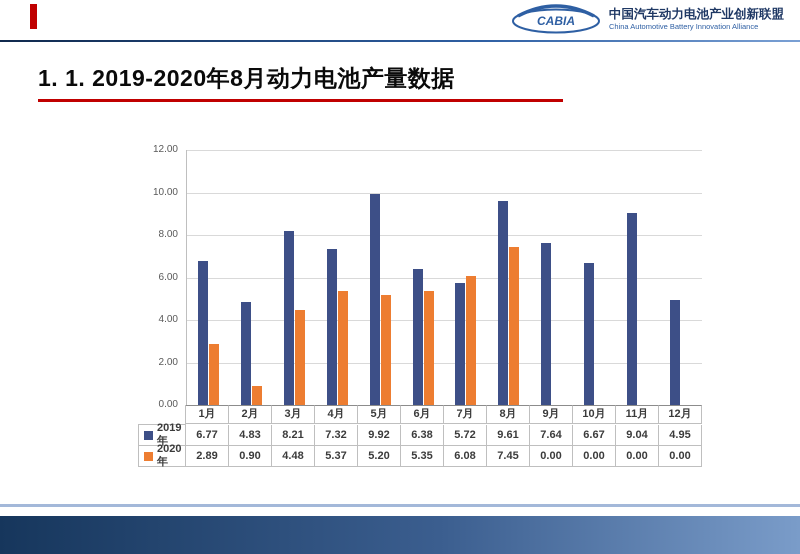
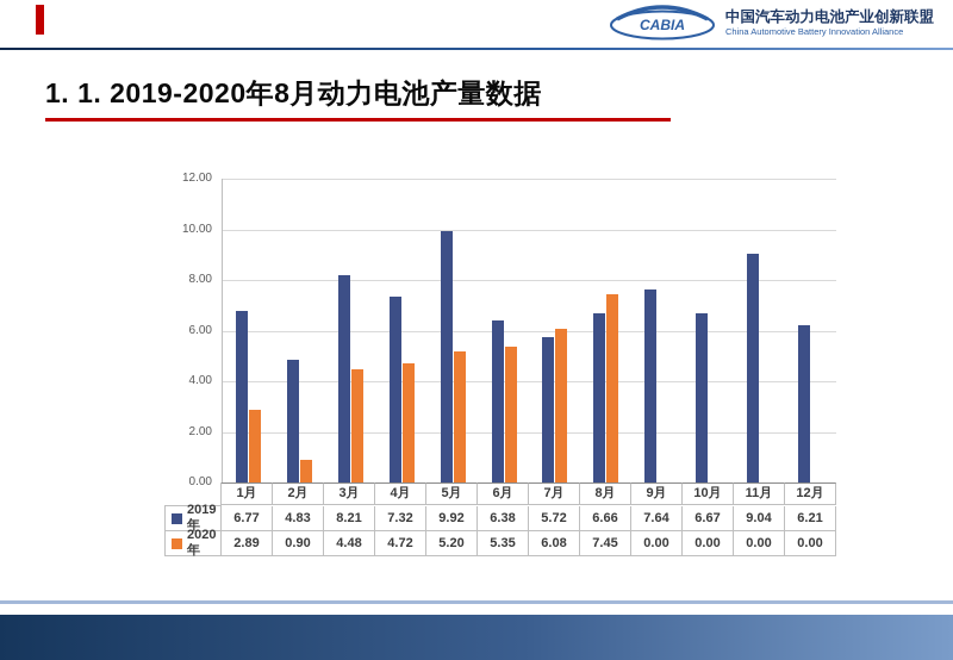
2020年/4月: 5.37 -> 4.72
2019年/8月: 9.61 -> 6.66
2019年/12月: 4.95 -> 6.21
